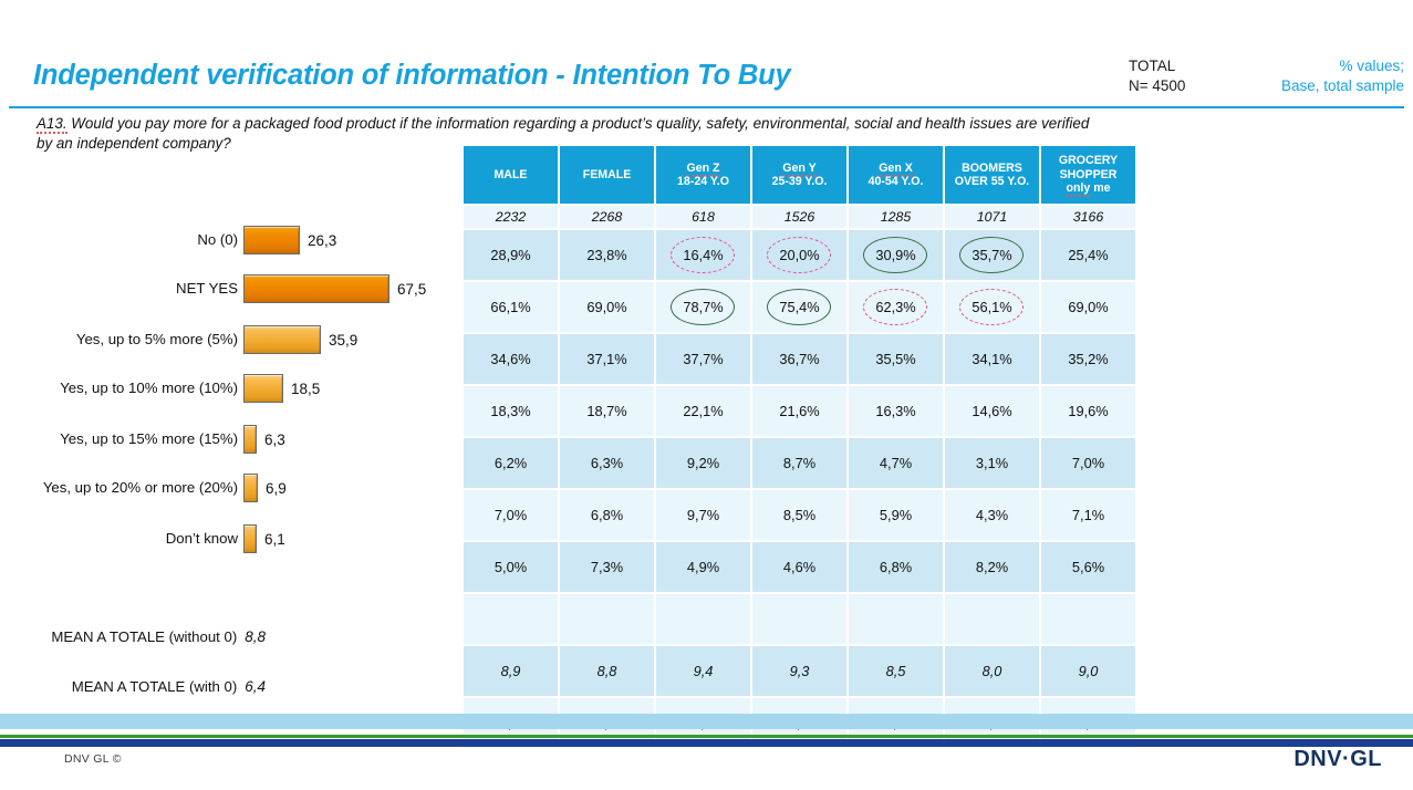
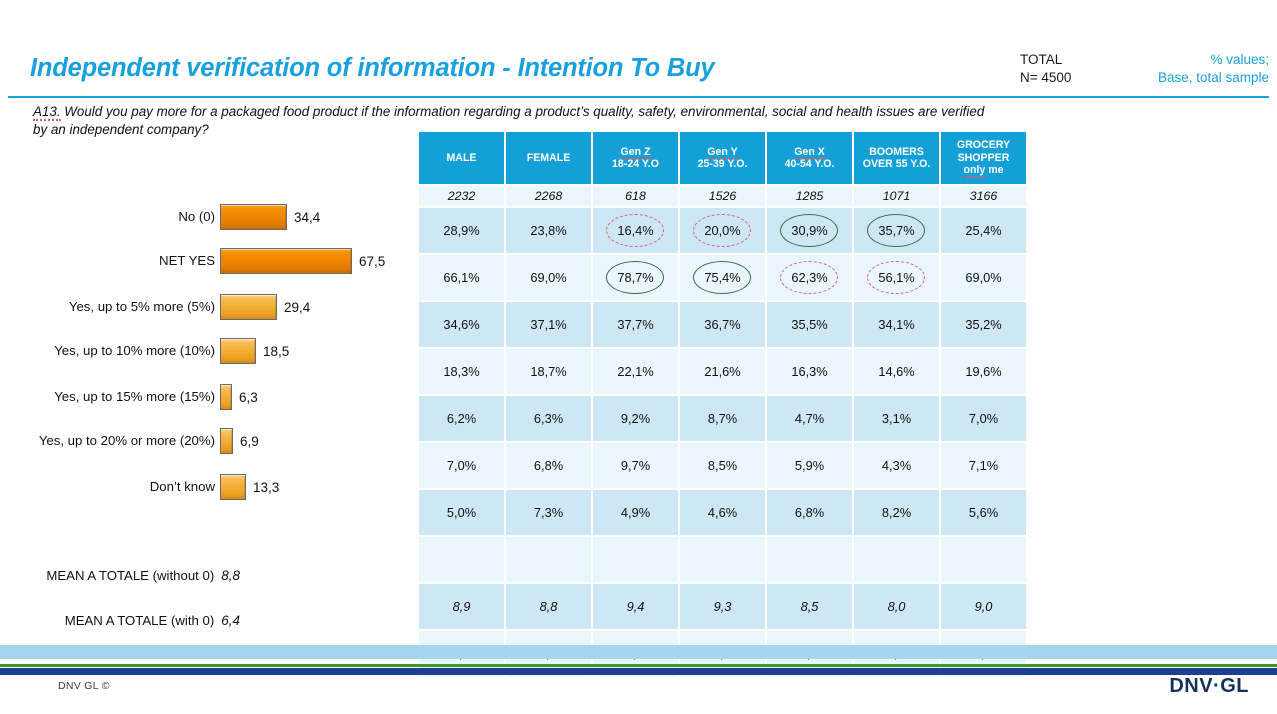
No (0): 26,3 -> 34,4
Yes, up to 5% more (5%): 35,9 -> 29,4
Don’t know: 6,1 -> 13,3
